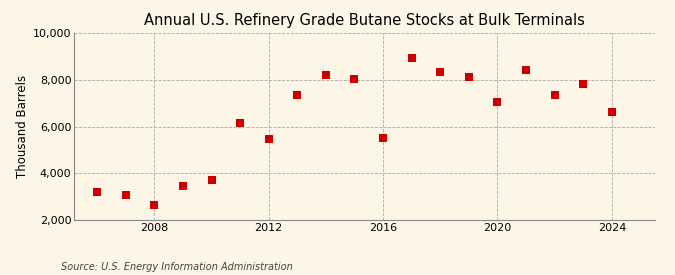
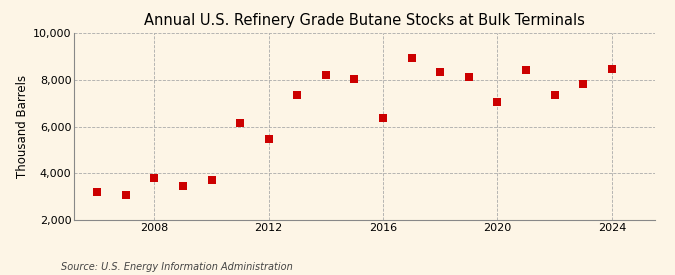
2008: 2,650 -> 3,800
2016: 5,500 -> 6,350
2024: 6,600 -> 8,450
